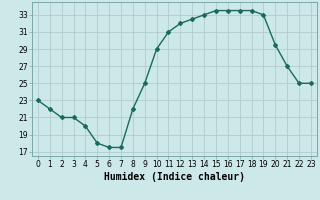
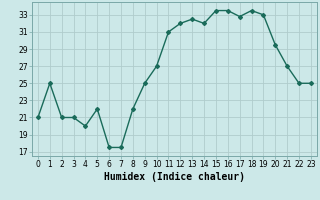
0: 23.0 -> 21.0
1: 22.0 -> 25.0
5: 18.0 -> 22.0
10: 29.0 -> 27.0
14: 33.0 -> 32.0
17: 33.5 -> 32.8
